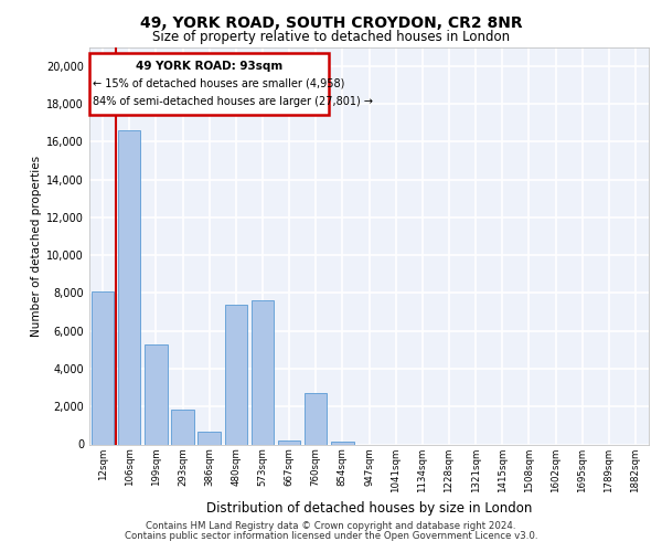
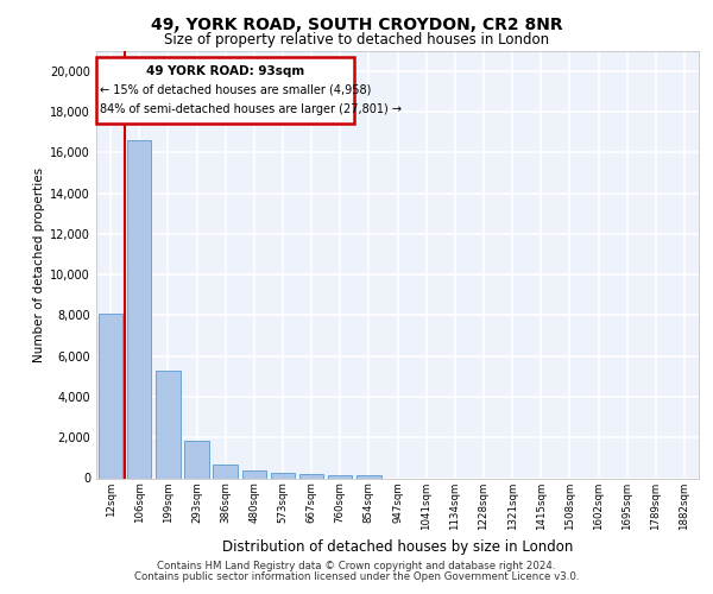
480sqm: 7,400 -> 400
573sqm: 7,600 -> 300
760sqm: 2,700 -> 200
